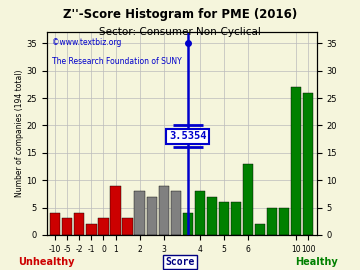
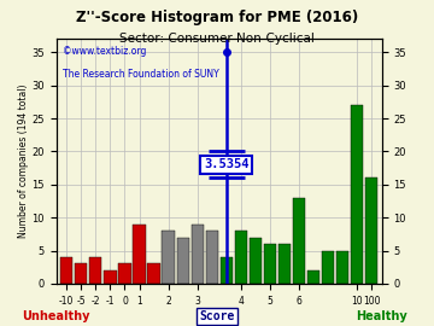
100: 26 -> 16
